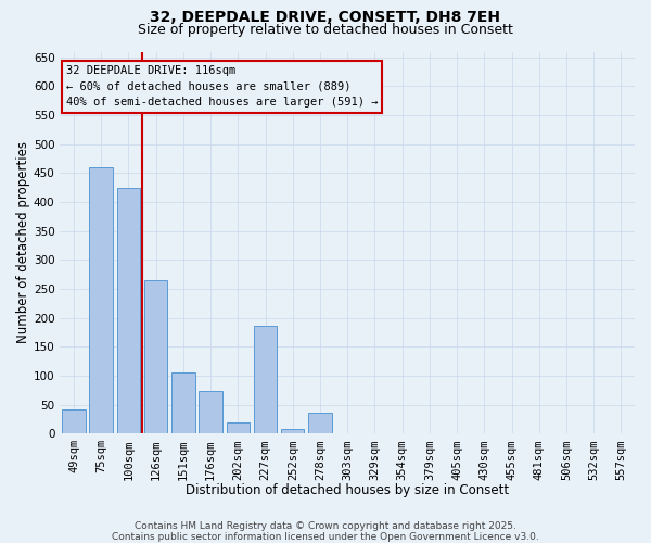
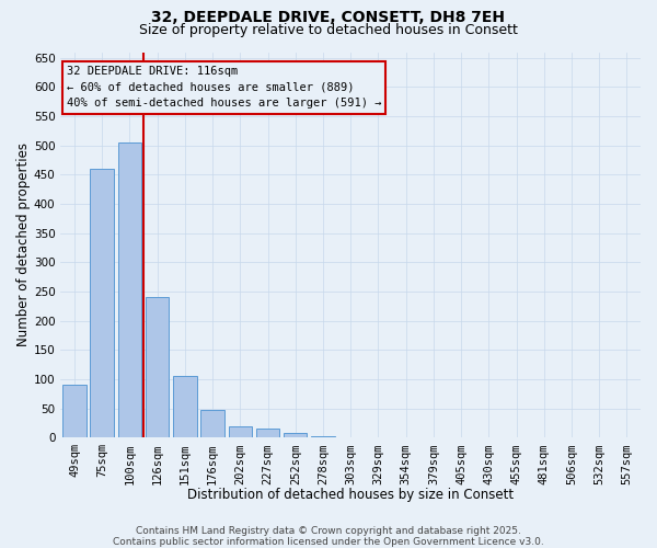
49sqm: 42 -> 90
100sqm: 424 -> 505
126sqm: 266 -> 240
176sqm: 74 -> 47
227sqm: 186 -> 15
278sqm: 36 -> 2
